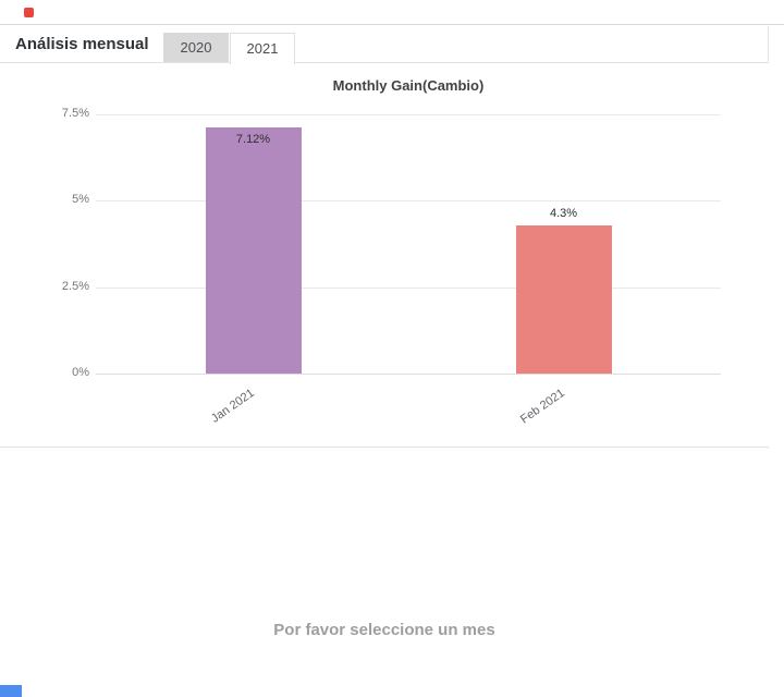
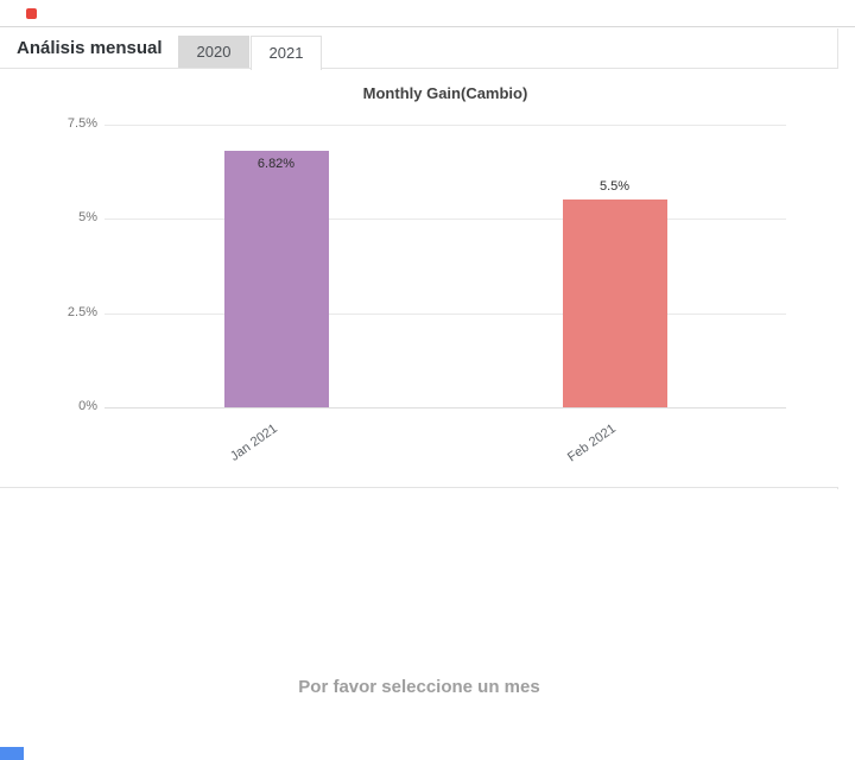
Jan 2021: 7.12% -> 6.82%
Feb 2021: 4.3% -> 5.5%
